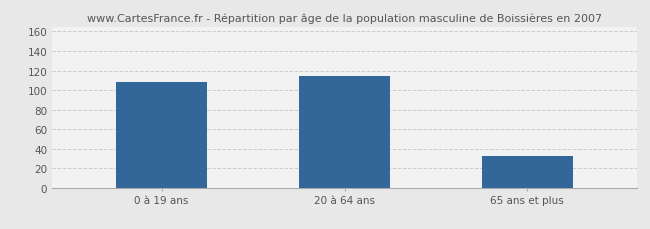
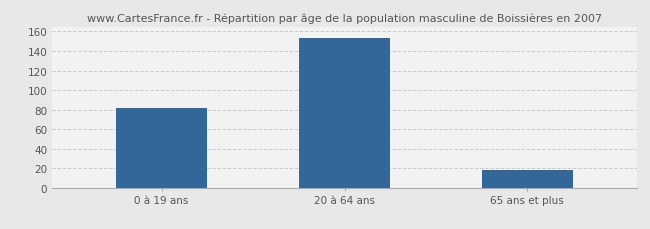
0 à 19 ans: 108 -> 82
20 à 64 ans: 114 -> 153
65 ans et plus: 32 -> 18
